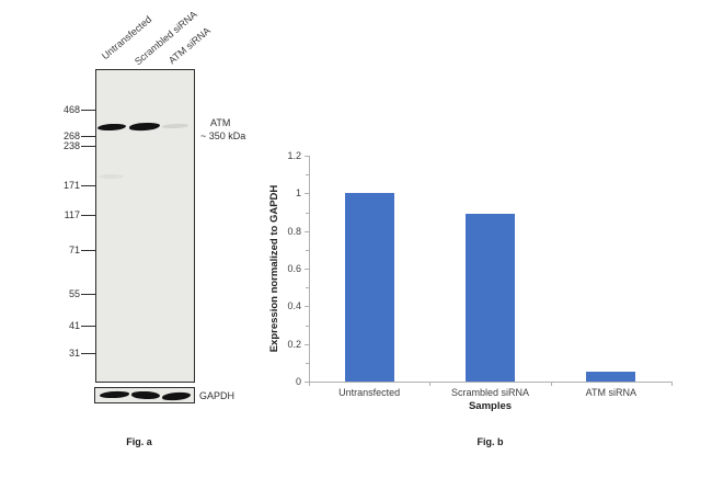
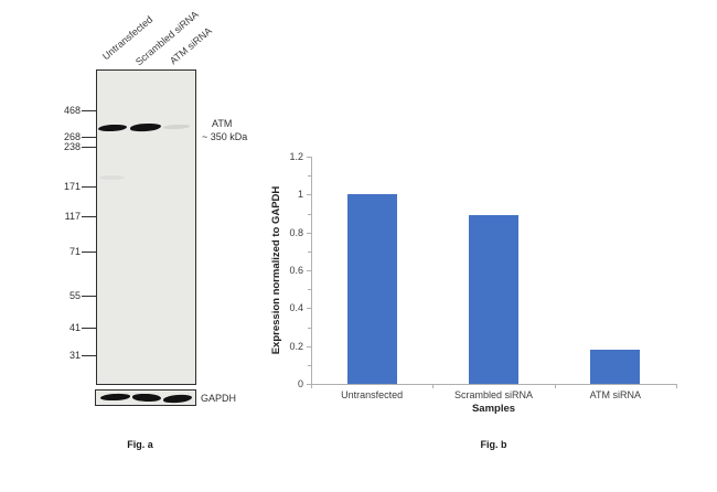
ATM siRNA: 0.05 -> 0.18
